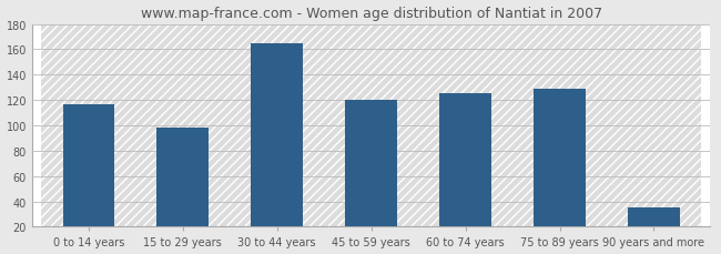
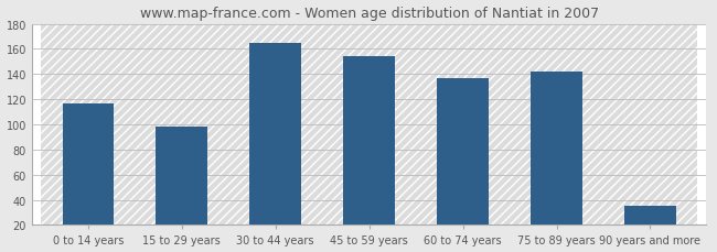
45 to 59 years: 120 -> 154
60 to 74 years: 125 -> 137
75 to 89 years: 129 -> 142
